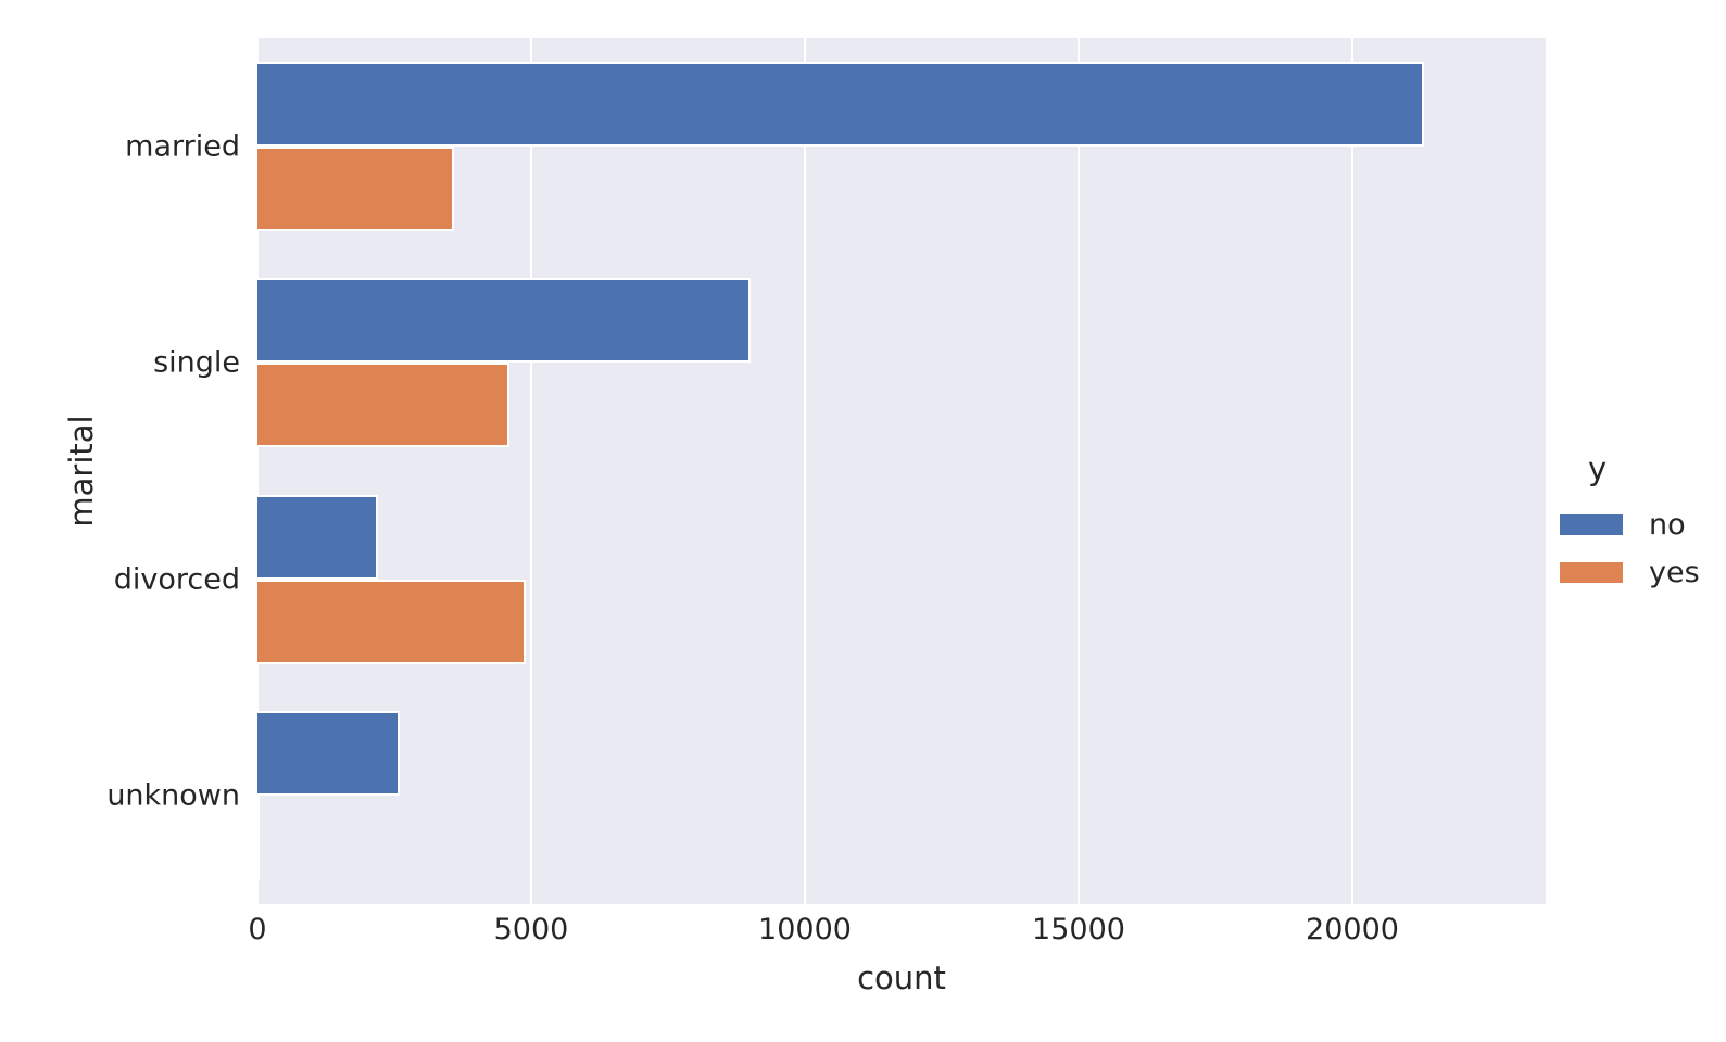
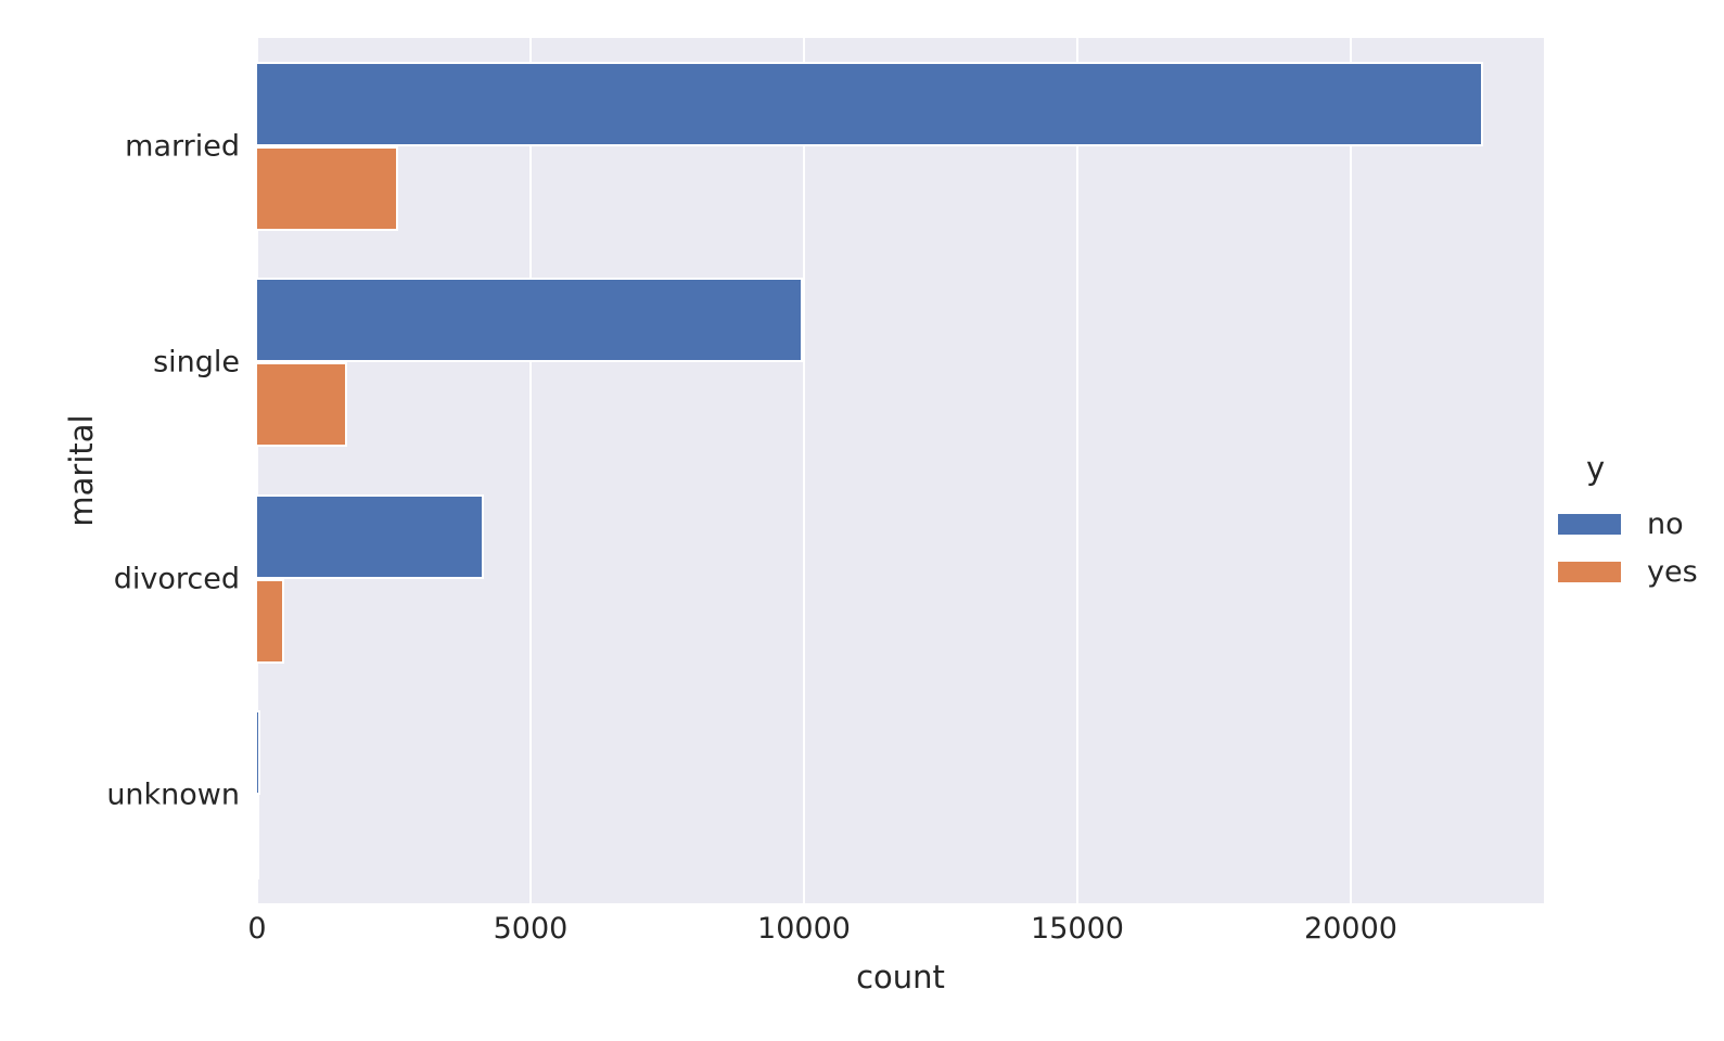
no/married: 21300 -> 22400
yes/married: 3600 -> 2600
no/single: 9000 -> 10000
yes/single: 4600 -> 1600
no/divorced: 2200 -> 4100
yes/divorced: 4900 -> 500
no/unknown: 2600 -> 100
